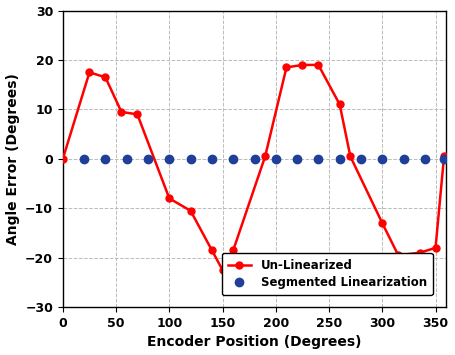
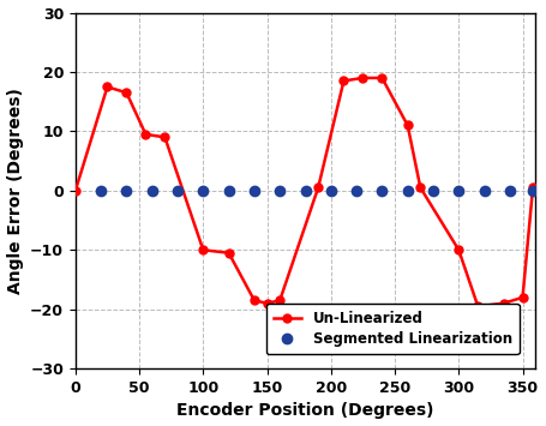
Un-Linearized/100: -8.0 -> -10.0
Un-Linearized/150: -22.5 -> -19.0
Un-Linearized/300: -13.0 -> -10.0
